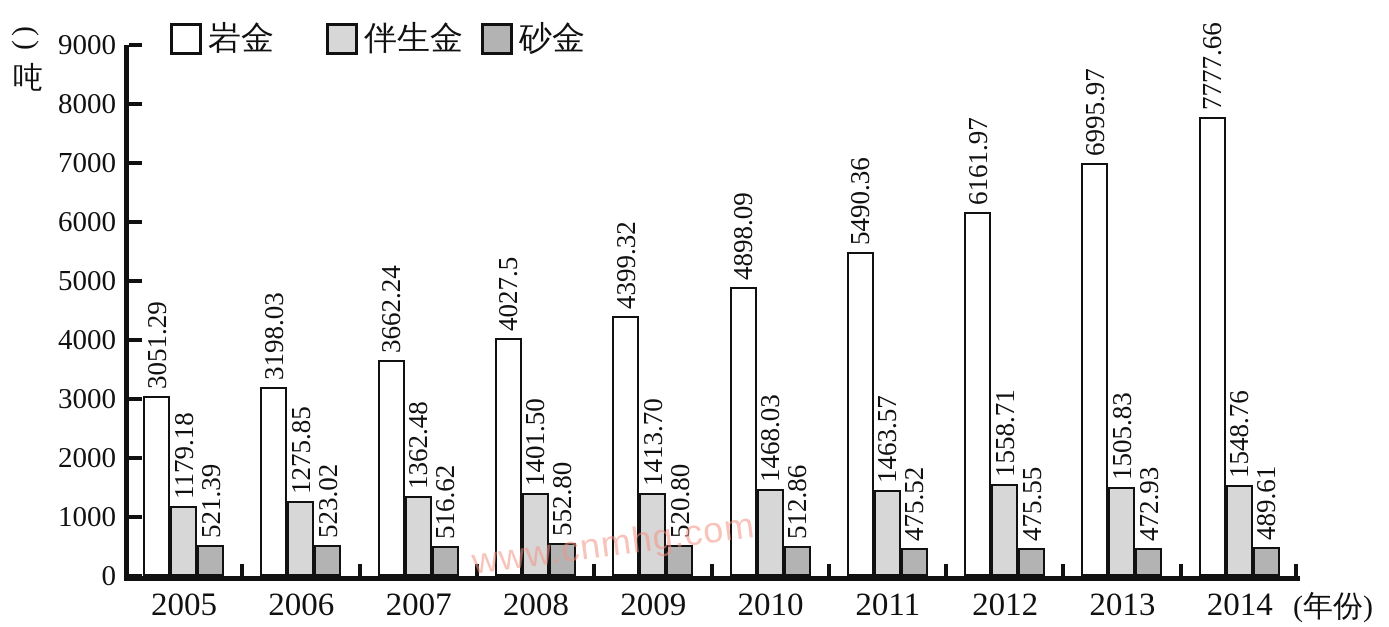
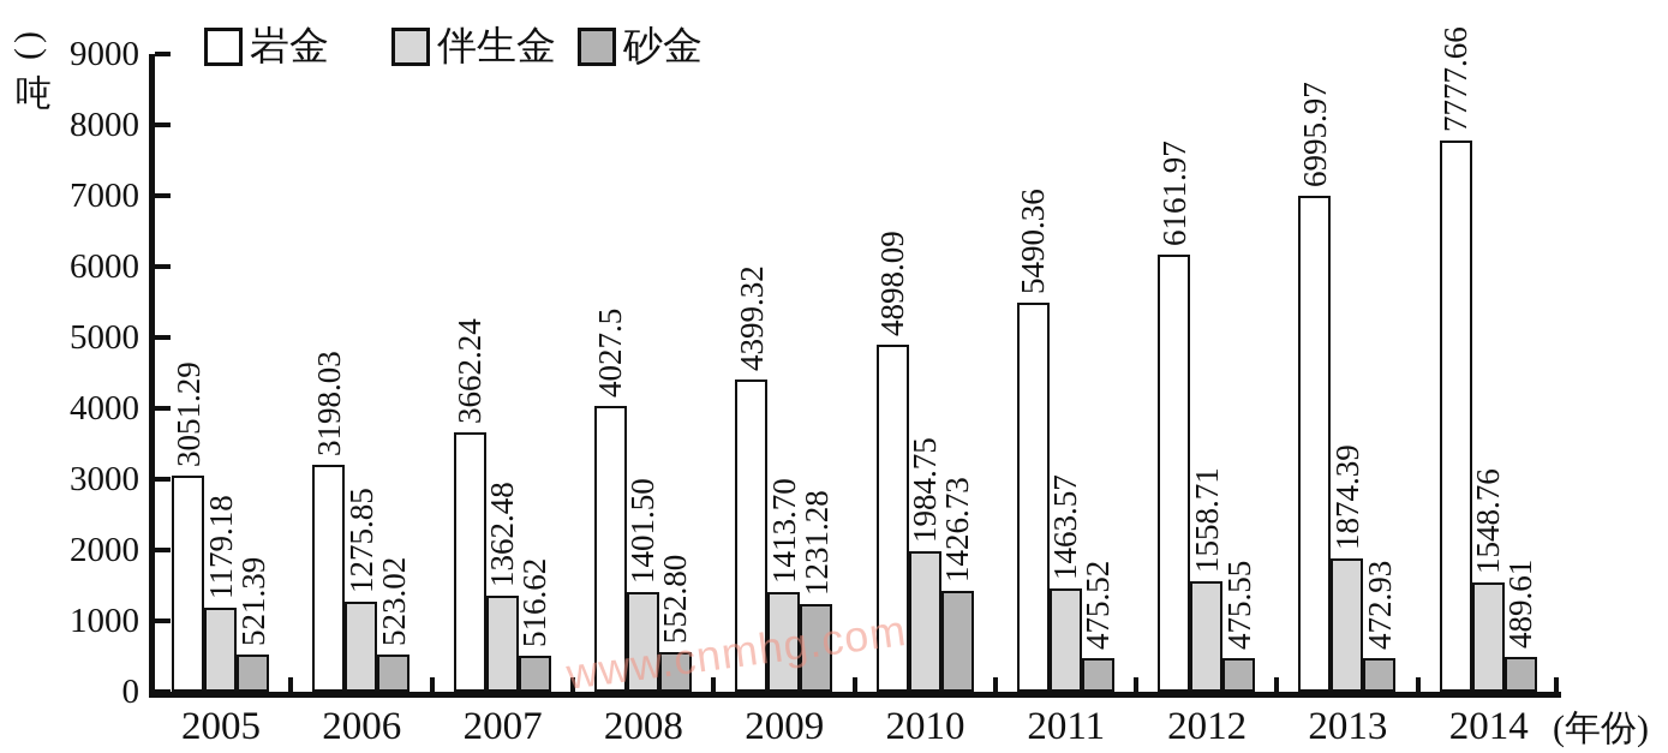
砂金/2009: 520.80 -> 1231.28
伴生金/2010: 1468.03 -> 1984.75
砂金/2010: 512.86 -> 1426.73
伴生金/2013: 1505.83 -> 1874.39
